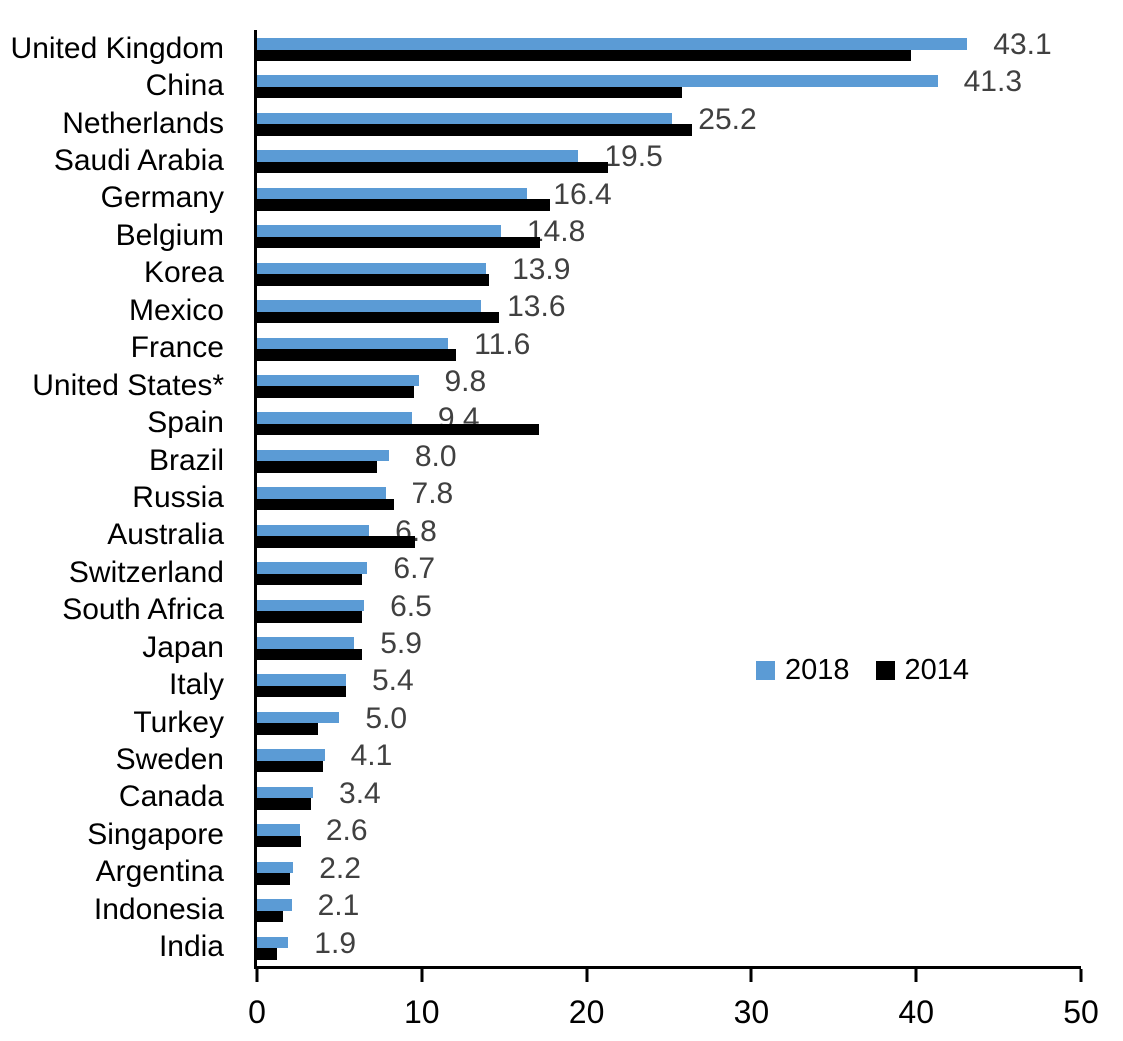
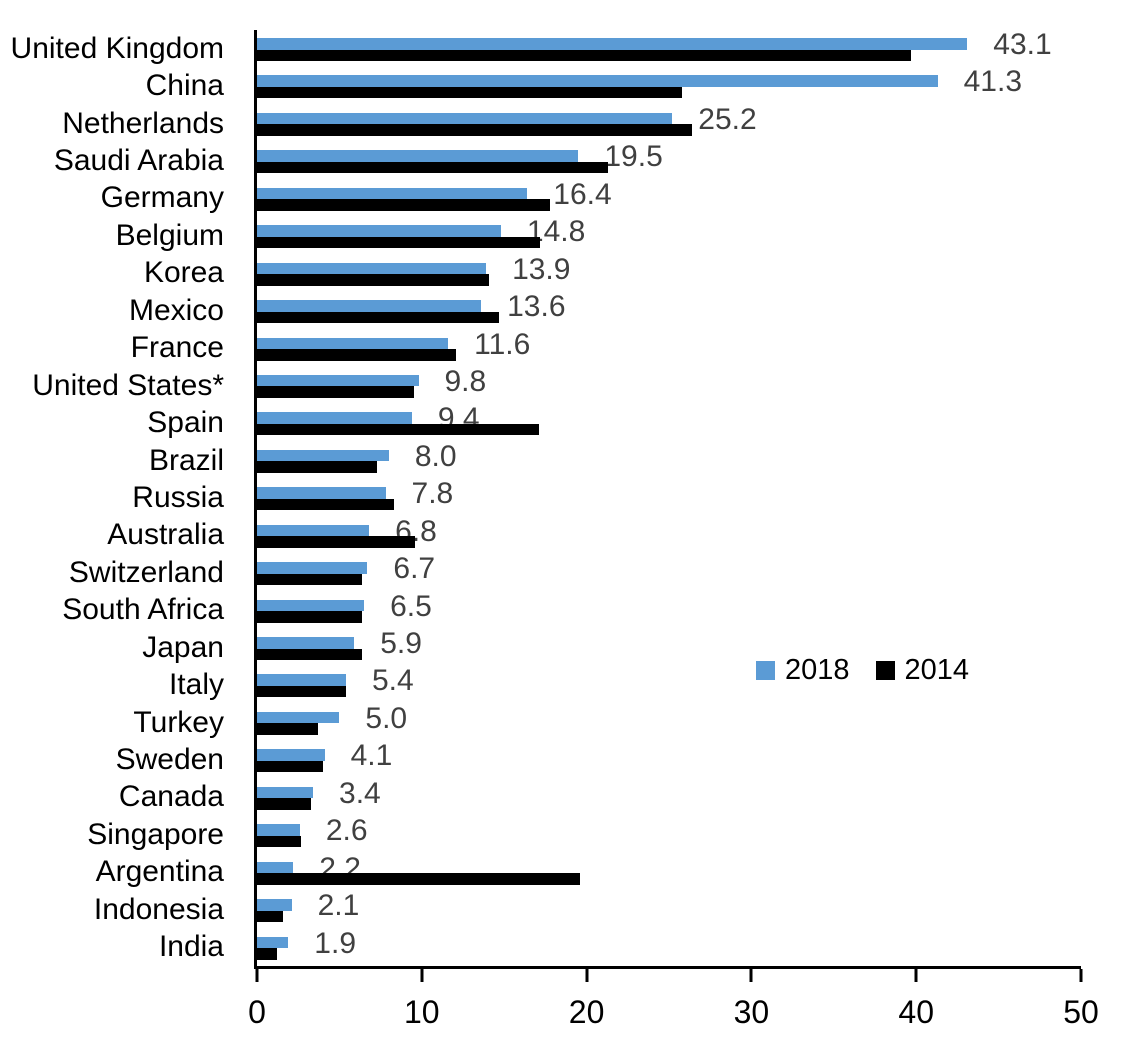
2014/Argentina: 2.0 -> 19.6
